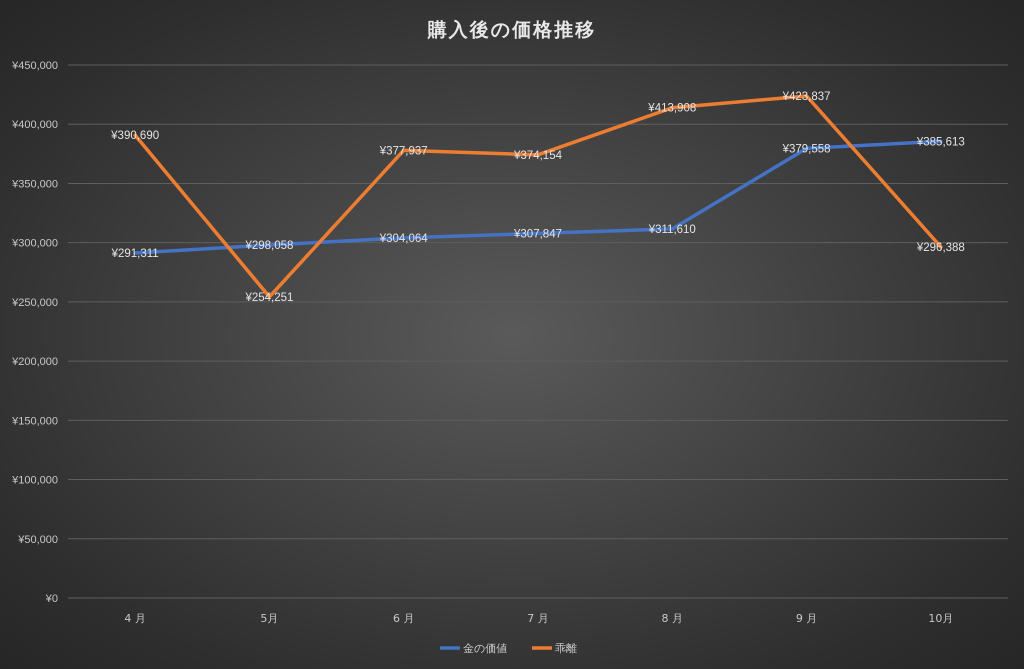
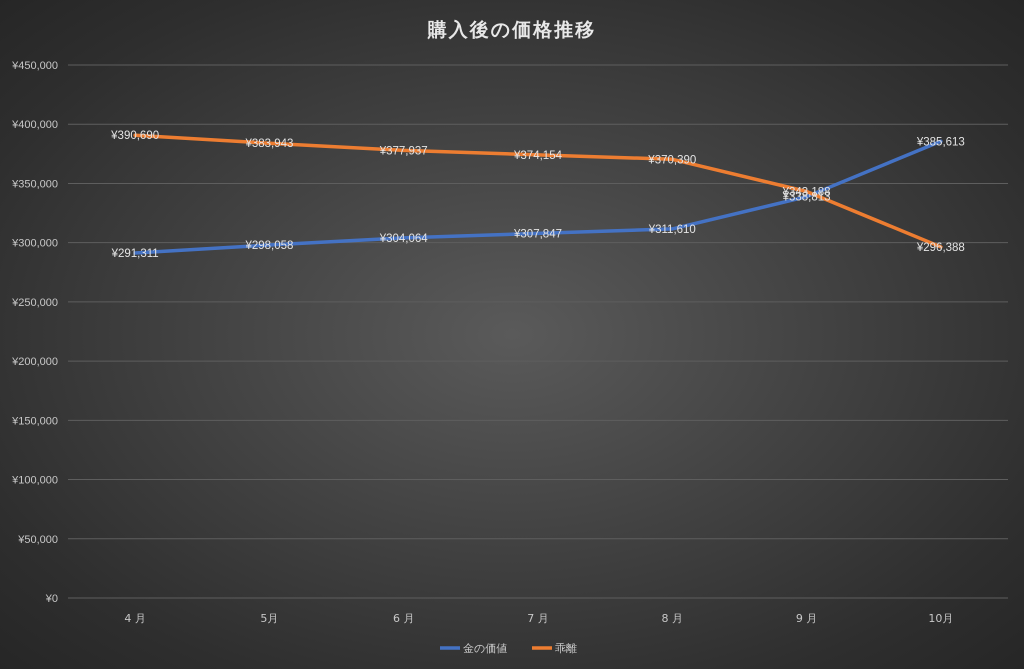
乖離/5月: ¥254,251 -> ¥383,943
乖離/8 月: ¥413,908 -> ¥370,390
金の価値/9 月: ¥379,558 -> ¥338,813
乖離/9 月: ¥423,837 -> ¥343,188
